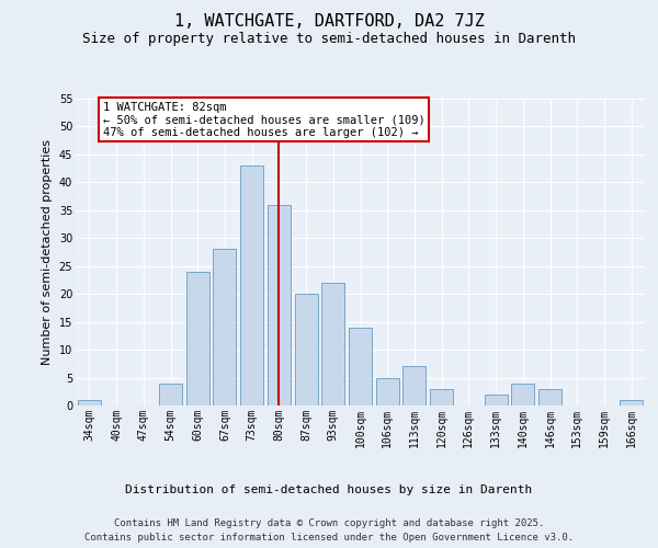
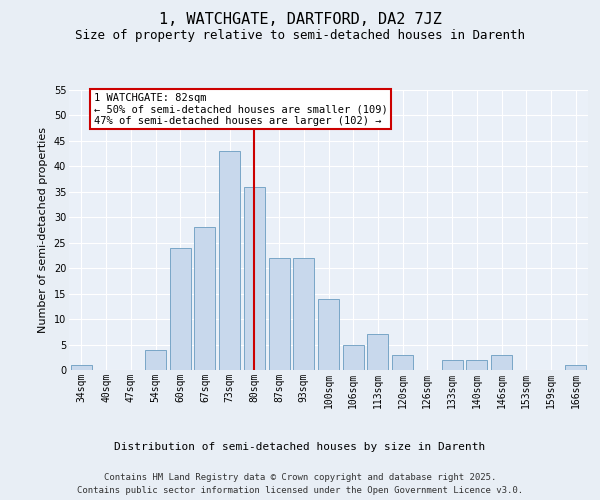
87sqm: 20 -> 22
140sqm: 4 -> 2
